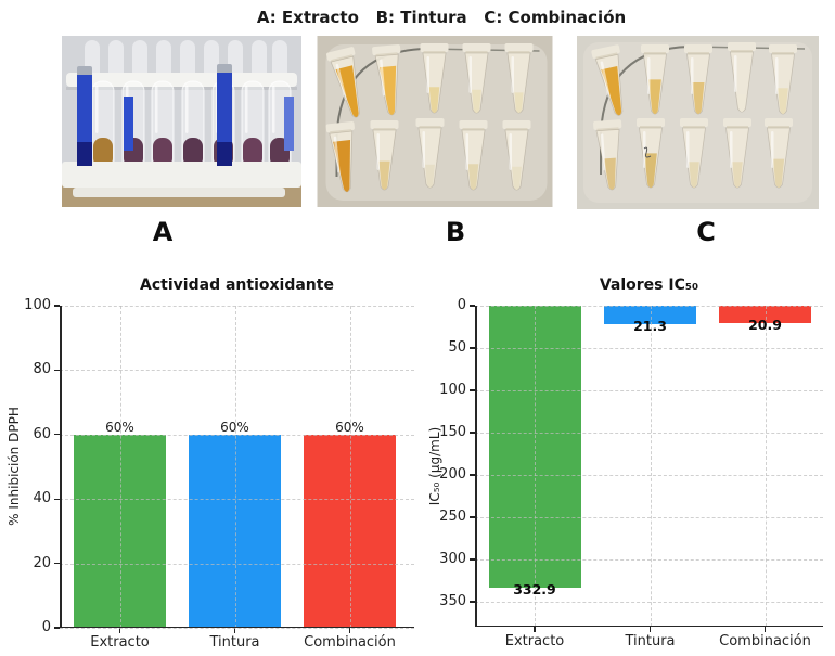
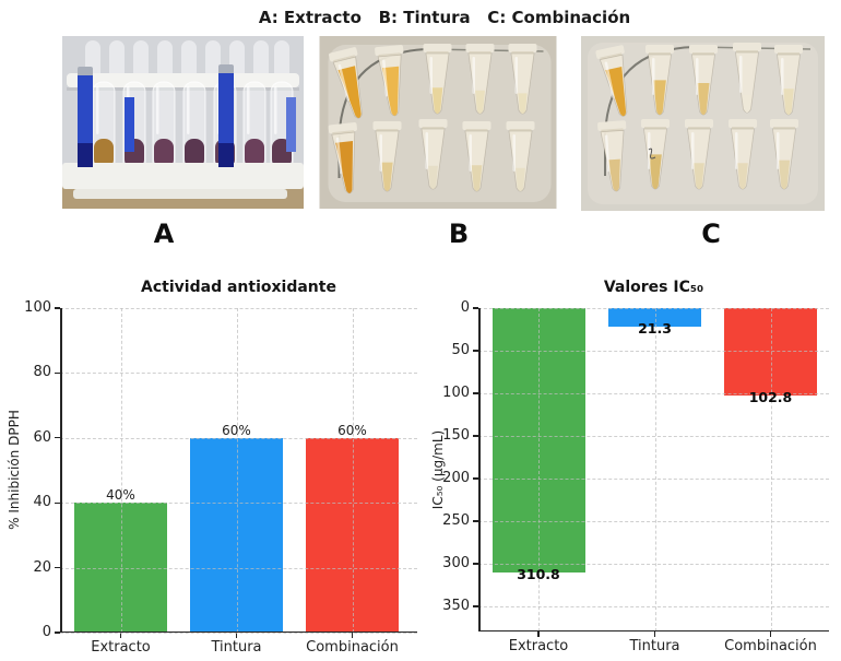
Actividad antioxidante/Extracto: 60% -> 40%
Valores IC₅₀/Extracto: 332.9 -> 310.8
Valores IC₅₀/Combinación: 20.9 -> 102.8
